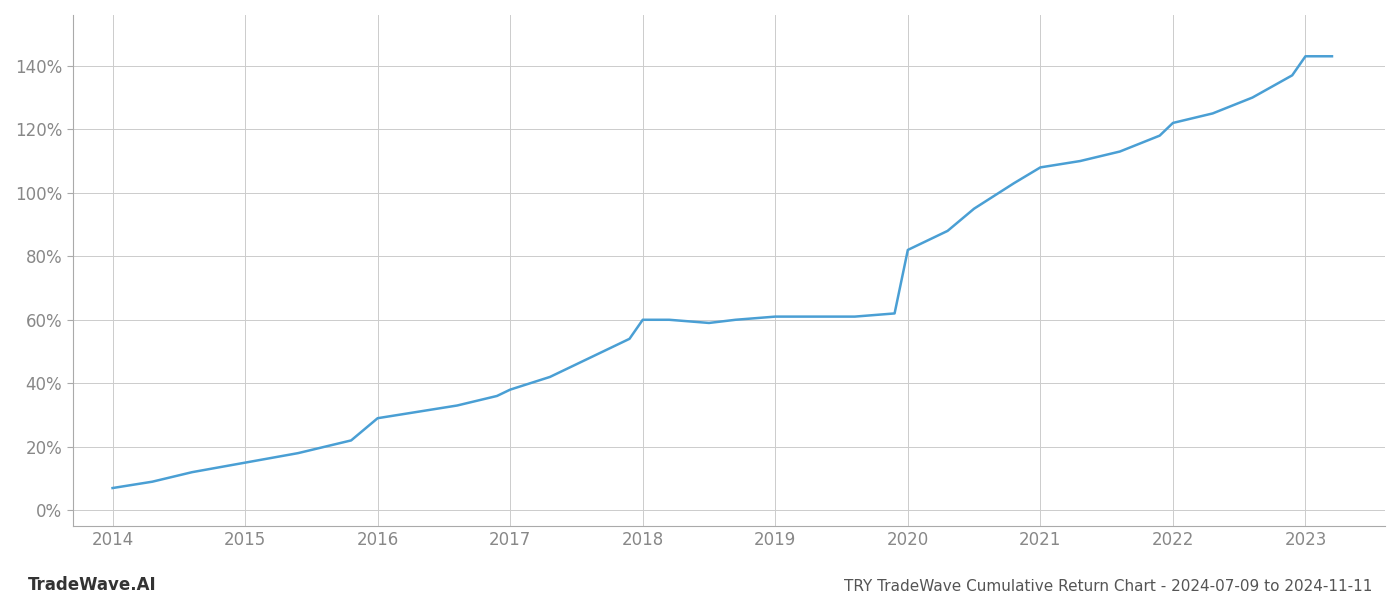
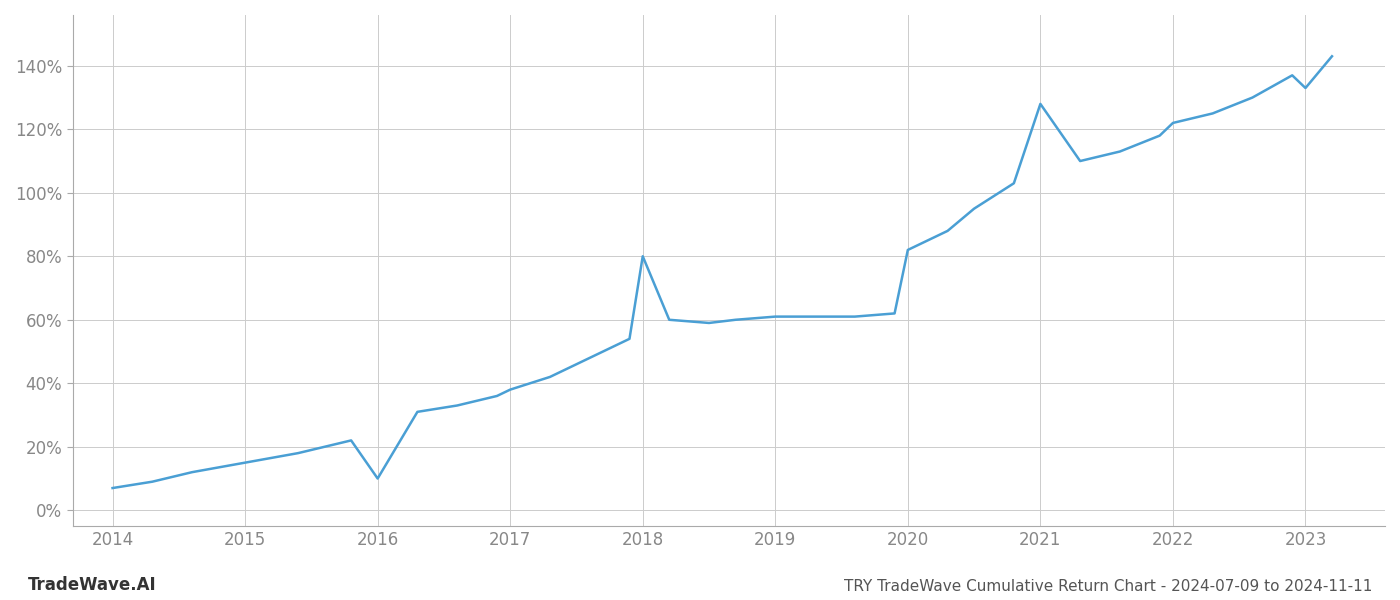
2016: 29% -> 10%
2018: 60% -> 80%
2021: 108% -> 128%
2023: 143% -> 133%
